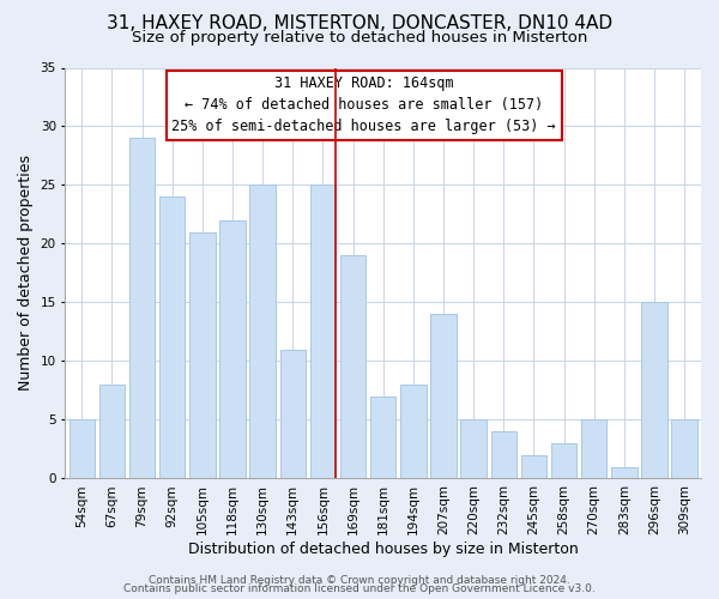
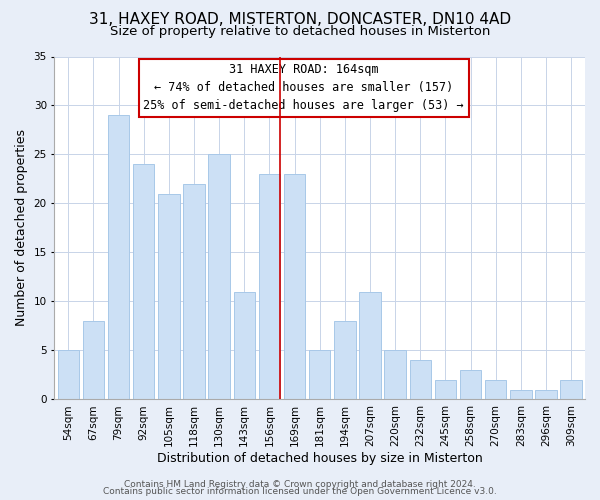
156sqm: 25 -> 23
169sqm: 19 -> 23
181sqm: 7 -> 5
207sqm: 14 -> 11
270sqm: 5 -> 2
296sqm: 15 -> 1
309sqm: 5 -> 2
